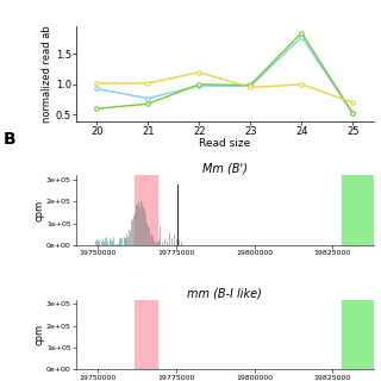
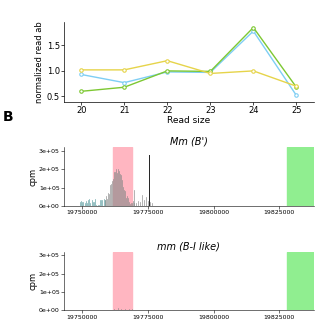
Mm (B')/25: 0.52 -> 0.68
